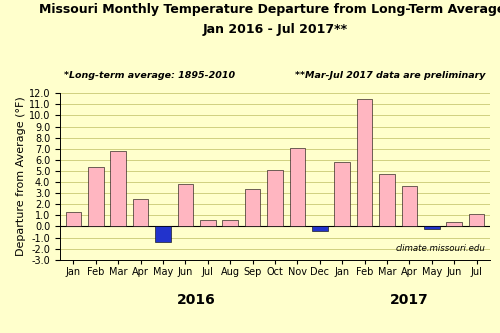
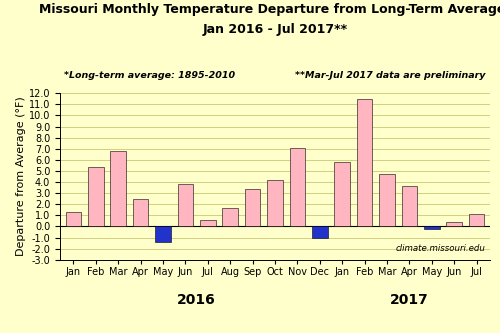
Aug: 0.6 -> 1.7
Oct: 5.1 -> 4.2
Dec: -0.4 -> -1.0
